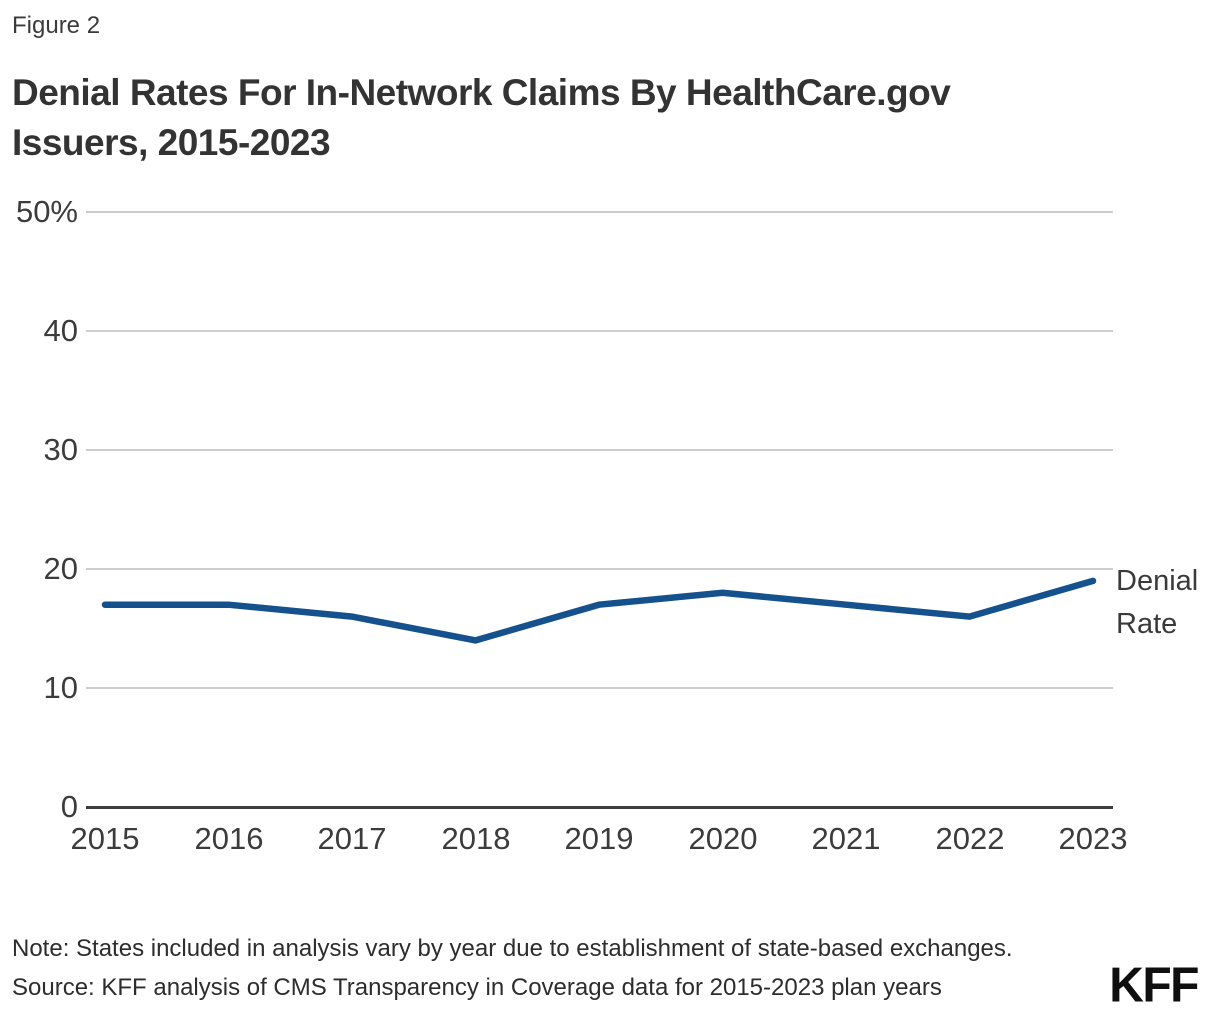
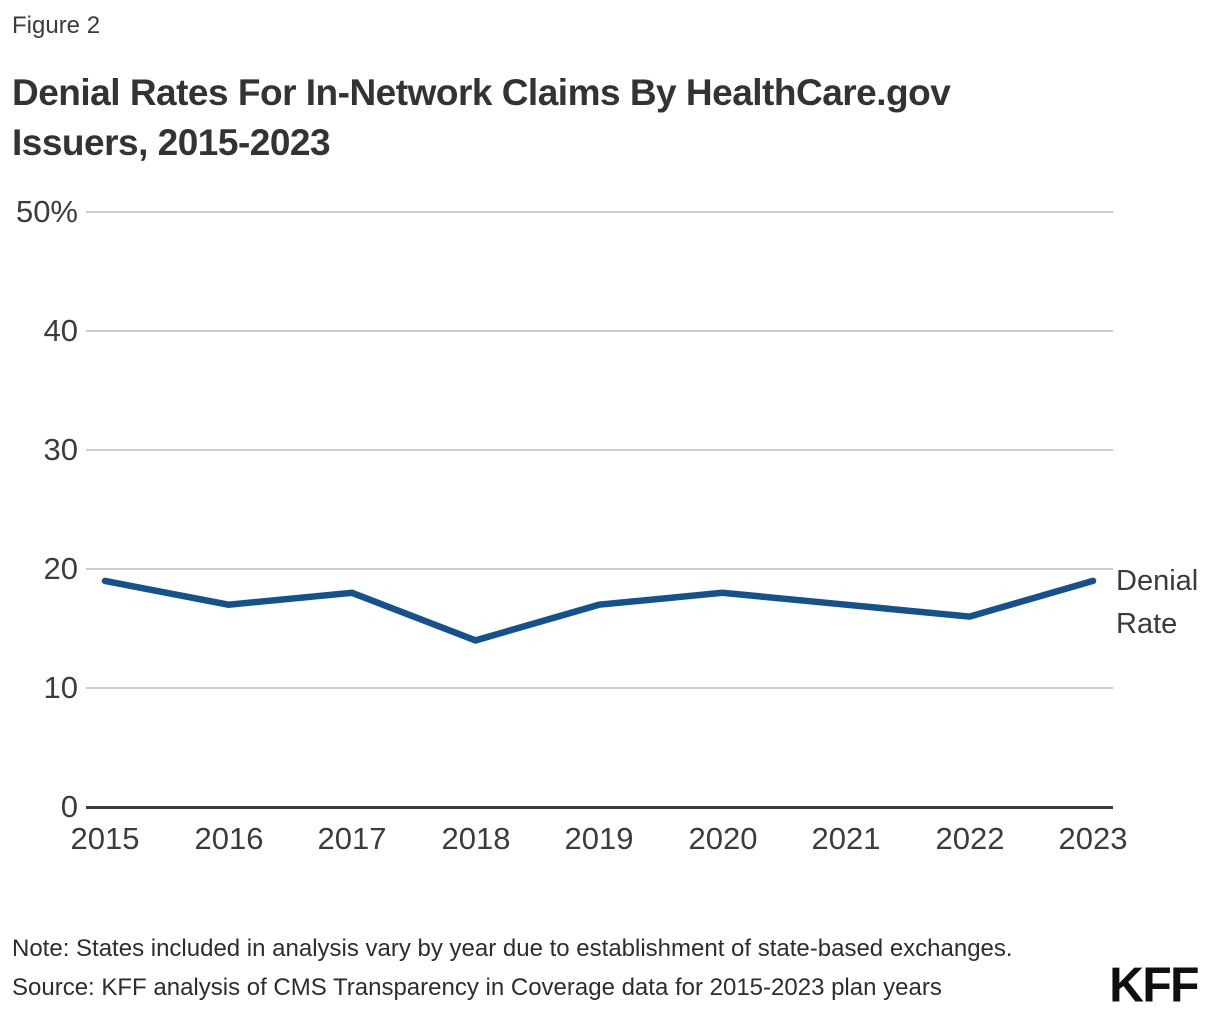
2015: 17% -> 19%
2017: 16% -> 18%
